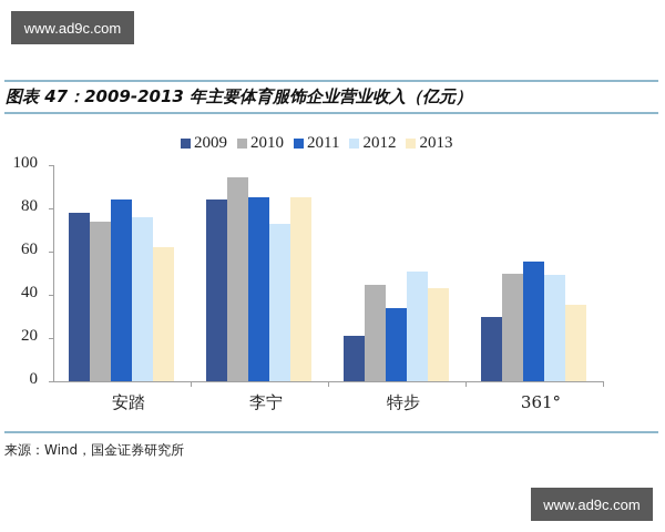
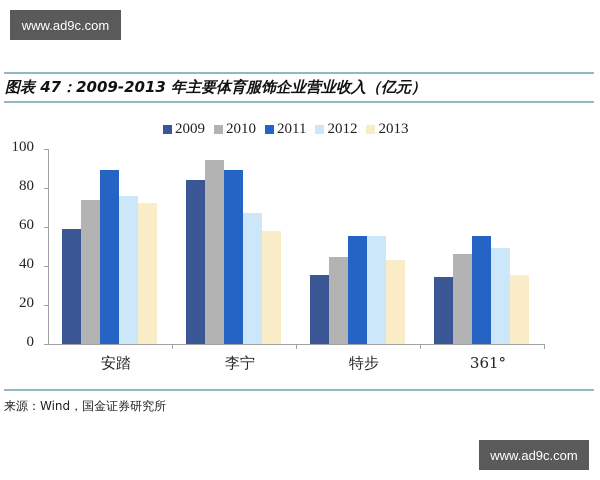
2009/安踏: 78 -> 59
2011/安踏: 84 -> 89
2013/安踏: 62 -> 72
2011/李宁: 85 -> 89
2012/李宁: 73 -> 67
2013/李宁: 85 -> 58
2009/特步: 21 -> 36
2011/特步: 34 -> 56
2012/特步: 51 -> 56
2009/361°: 30 -> 34
2010/361°: 50 -> 46
